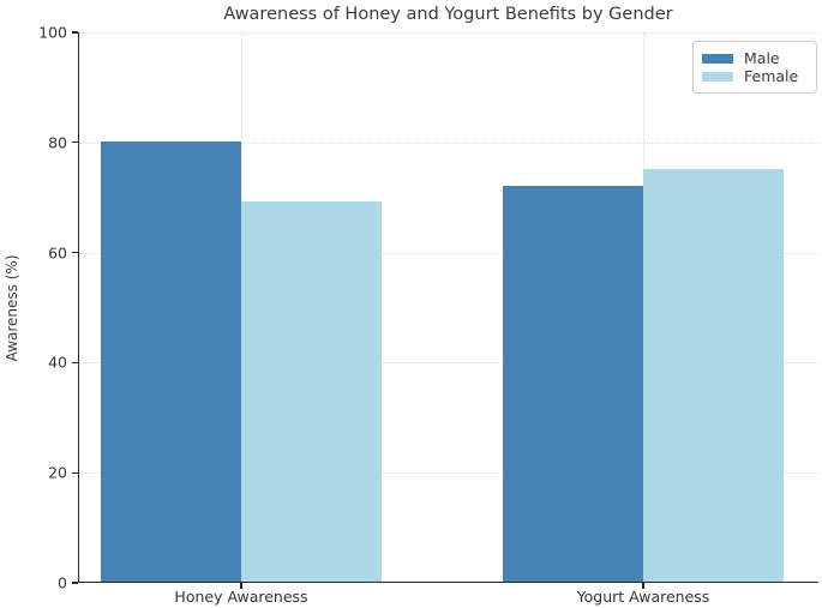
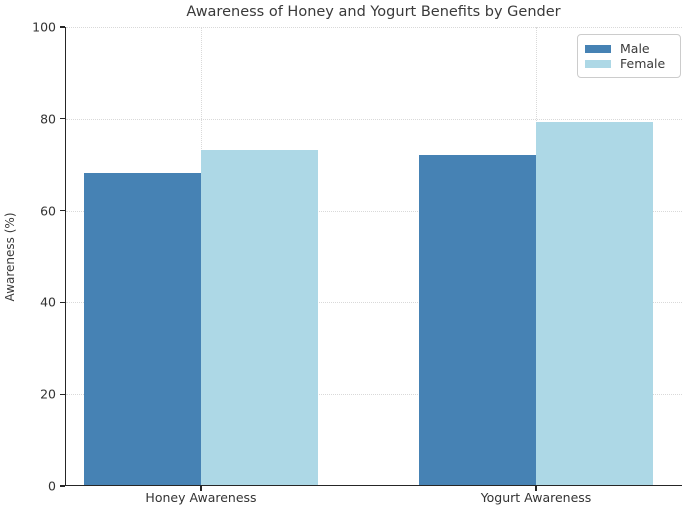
Male/Honey Awareness: 80 -> 68
Female/Honey Awareness: 69 -> 73
Female/Yogurt Awareness: 75 -> 79
